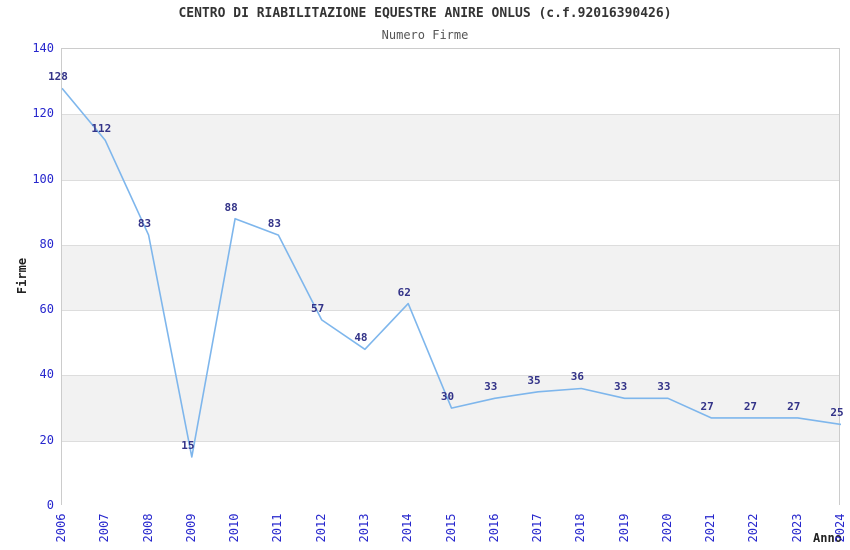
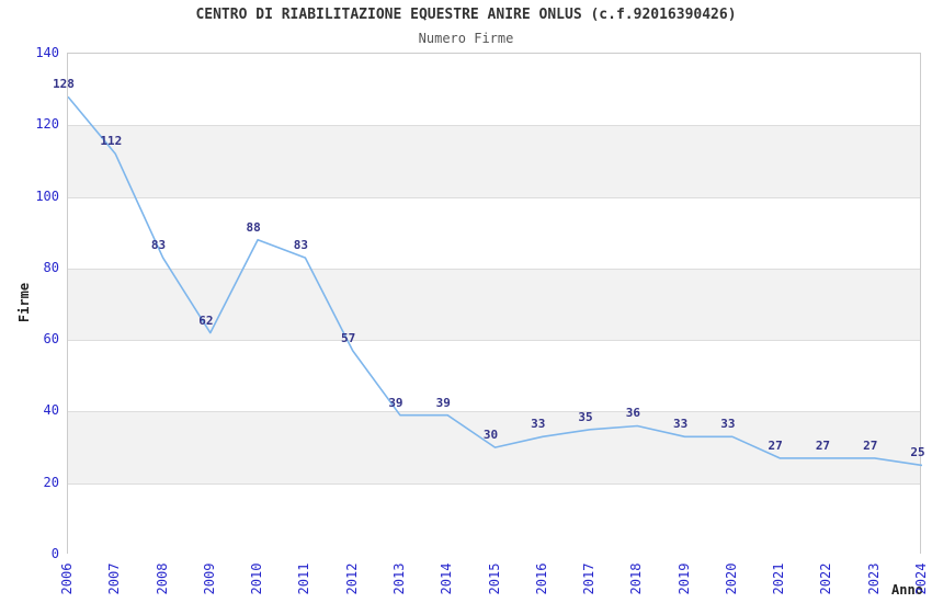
2009: 15 -> 62
2013: 48 -> 39
2014: 62 -> 39
